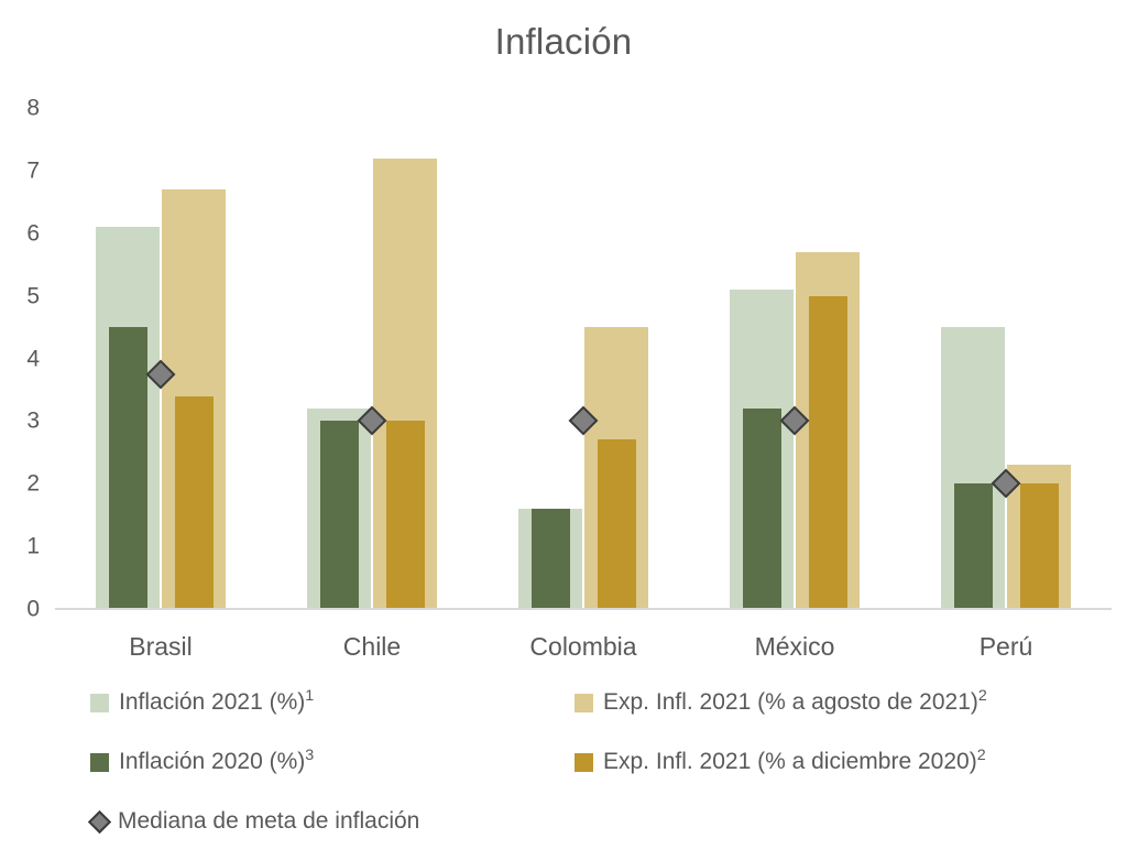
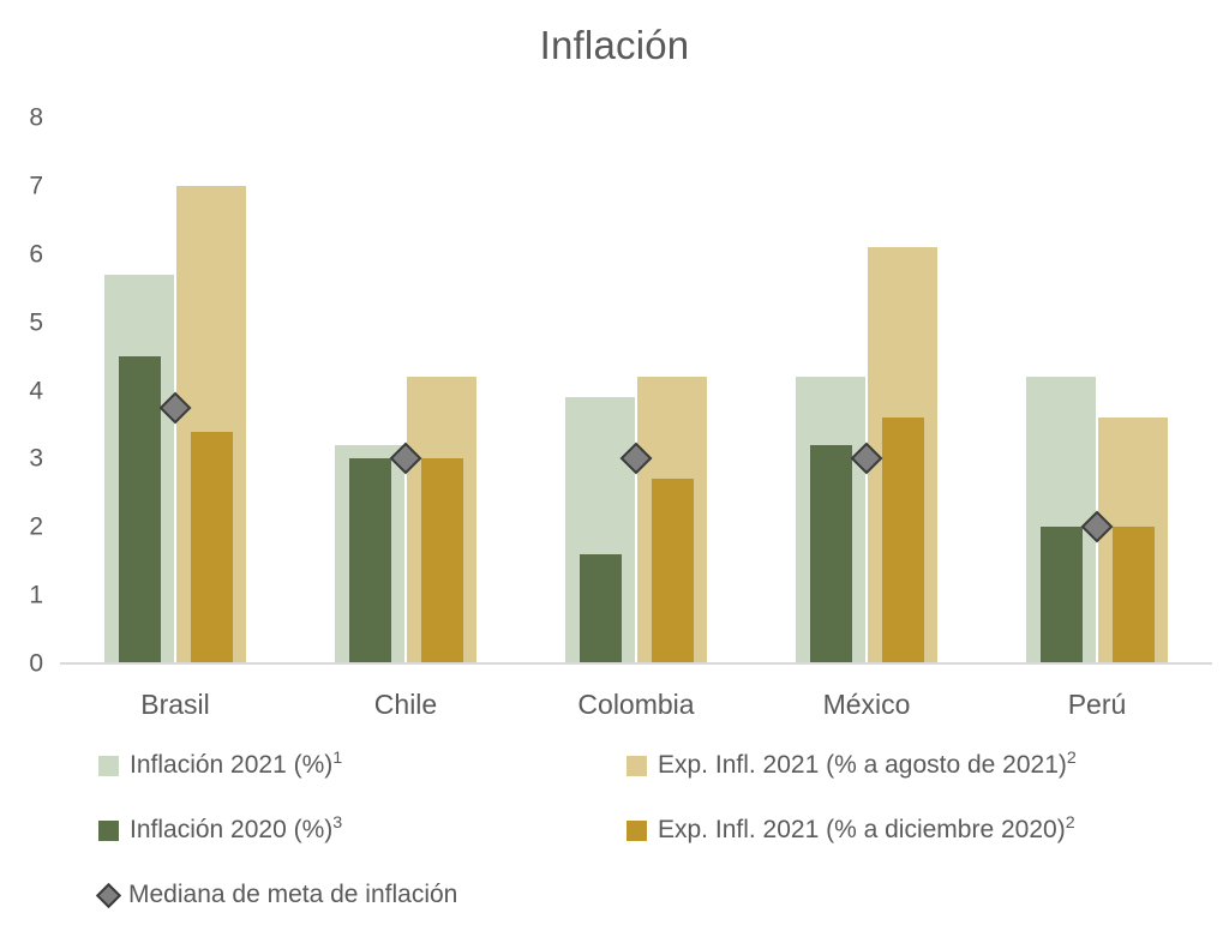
Inflación 2021 (%)/Brasil: 6.1 -> 5.7
Exp. Infl. 2021 (% a agosto de 2021)/Brasil: 6.7 -> 7.0
Exp. Infl. 2021 (% a agosto de 2021)/Chile: 7.2 -> 4.2
Inflación 2021 (%)/Colombia: 1.6 -> 3.9
Exp. Infl. 2021 (% a agosto de 2021)/Colombia: 4.5 -> 4.2
Inflación 2021 (%)/México: 5.1 -> 4.2
Exp. Infl. 2021 (% a agosto de 2021)/México: 5.7 -> 6.1
Exp. Infl. 2021 (% a diciembre 2020)/México: 5.0 -> 3.6
Inflación 2021 (%)/Perú: 4.5 -> 4.2
Exp. Infl. 2021 (% a agosto de 2021)/Perú: 2.3 -> 3.6
